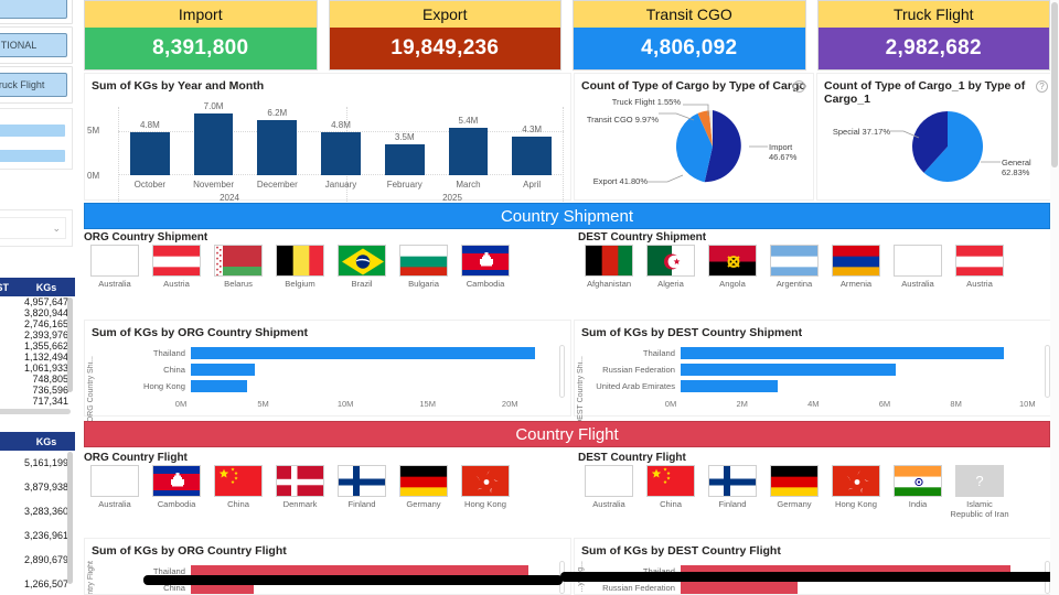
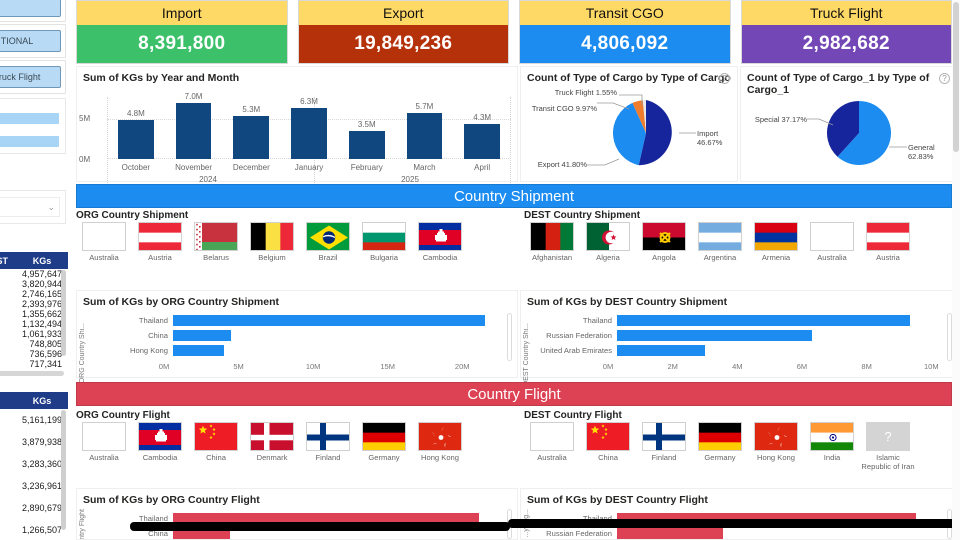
Sum of KGs by Year and Month/December: 6.2M -> 5.3M
Sum of KGs by Year and Month/January: 4.8M -> 6.3M
Sum of KGs by Year and Month/March: 5.4M -> 5.7M
